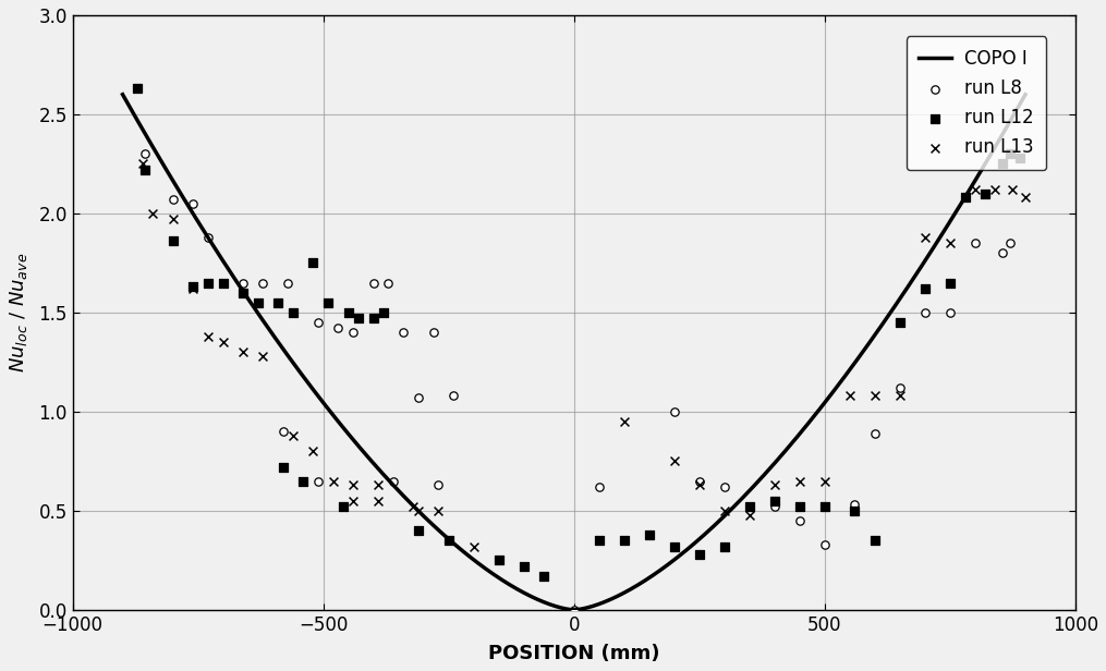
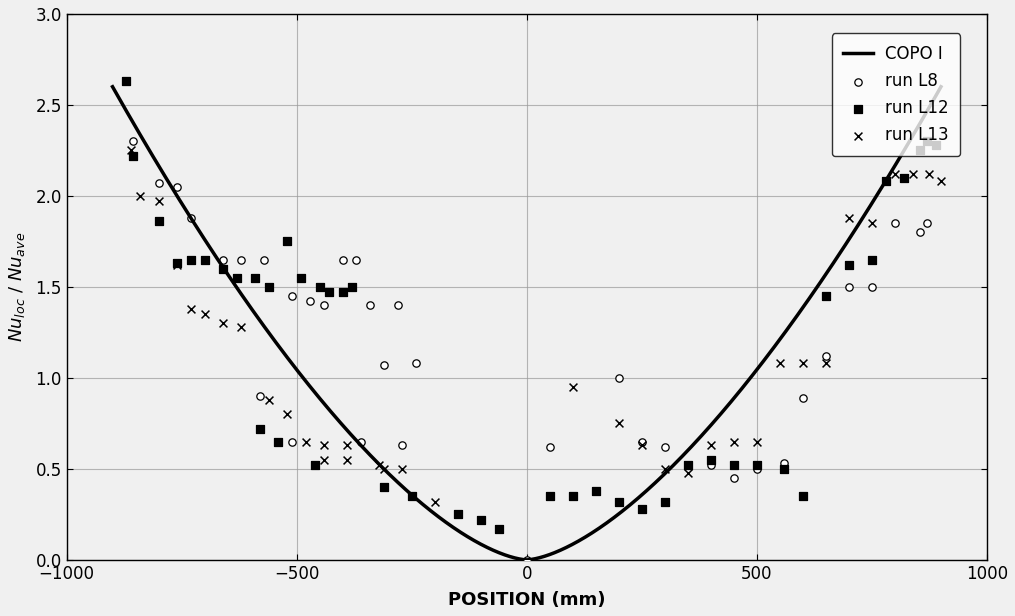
run L8/500: 0.33 -> 0.50
